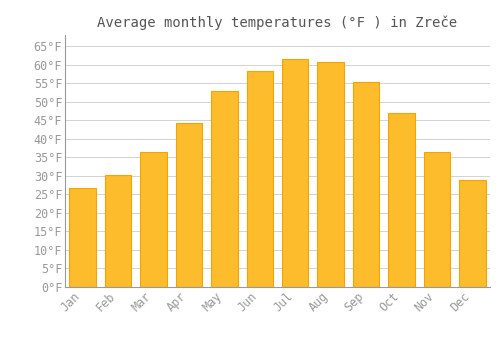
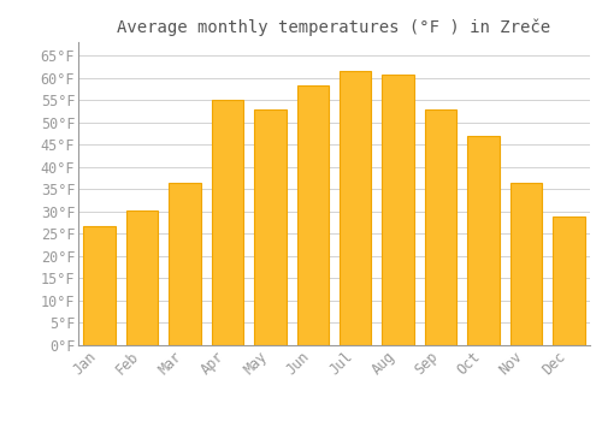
Apr: 44.2°F -> 55.0°F
Sep: 55.4°F -> 53.0°F
